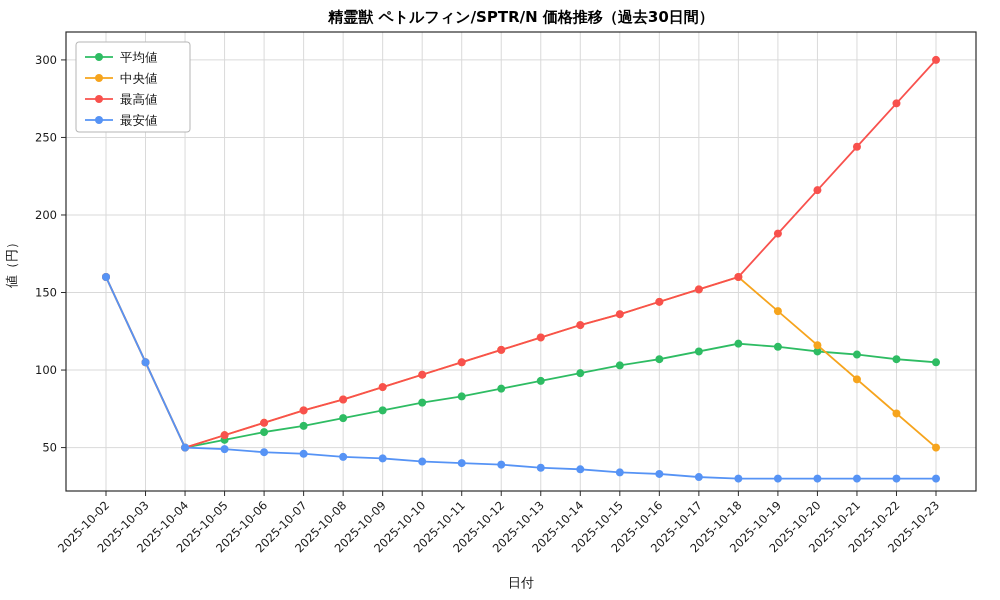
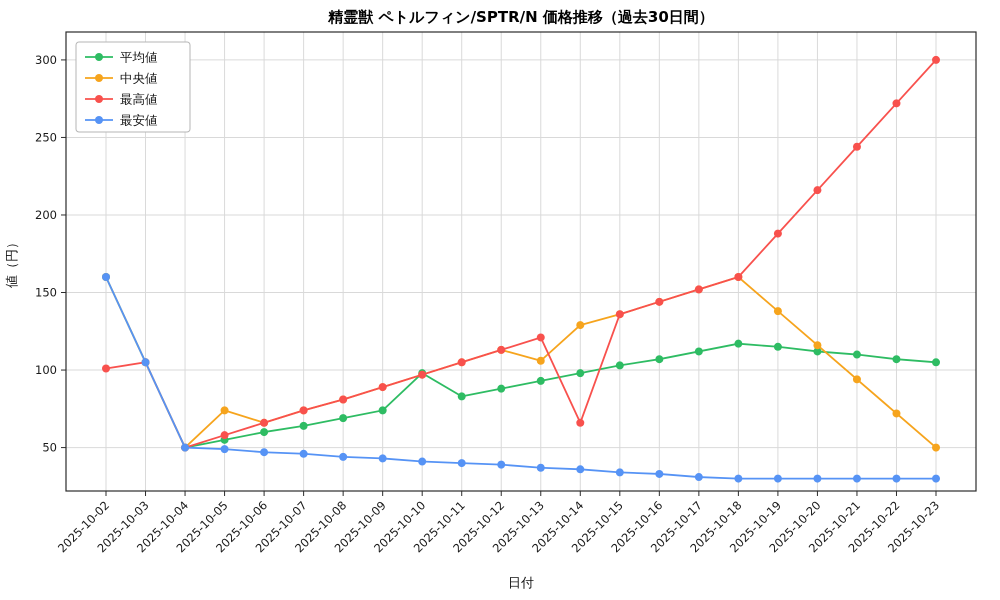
最高値/2025-10-02: 160 -> 101
中央値/2025-10-05: 58 -> 74
平均値/2025-10-10: 79 -> 98
中央値/2025-10-13: 121 -> 106
最高値/2025-10-14: 129 -> 66
